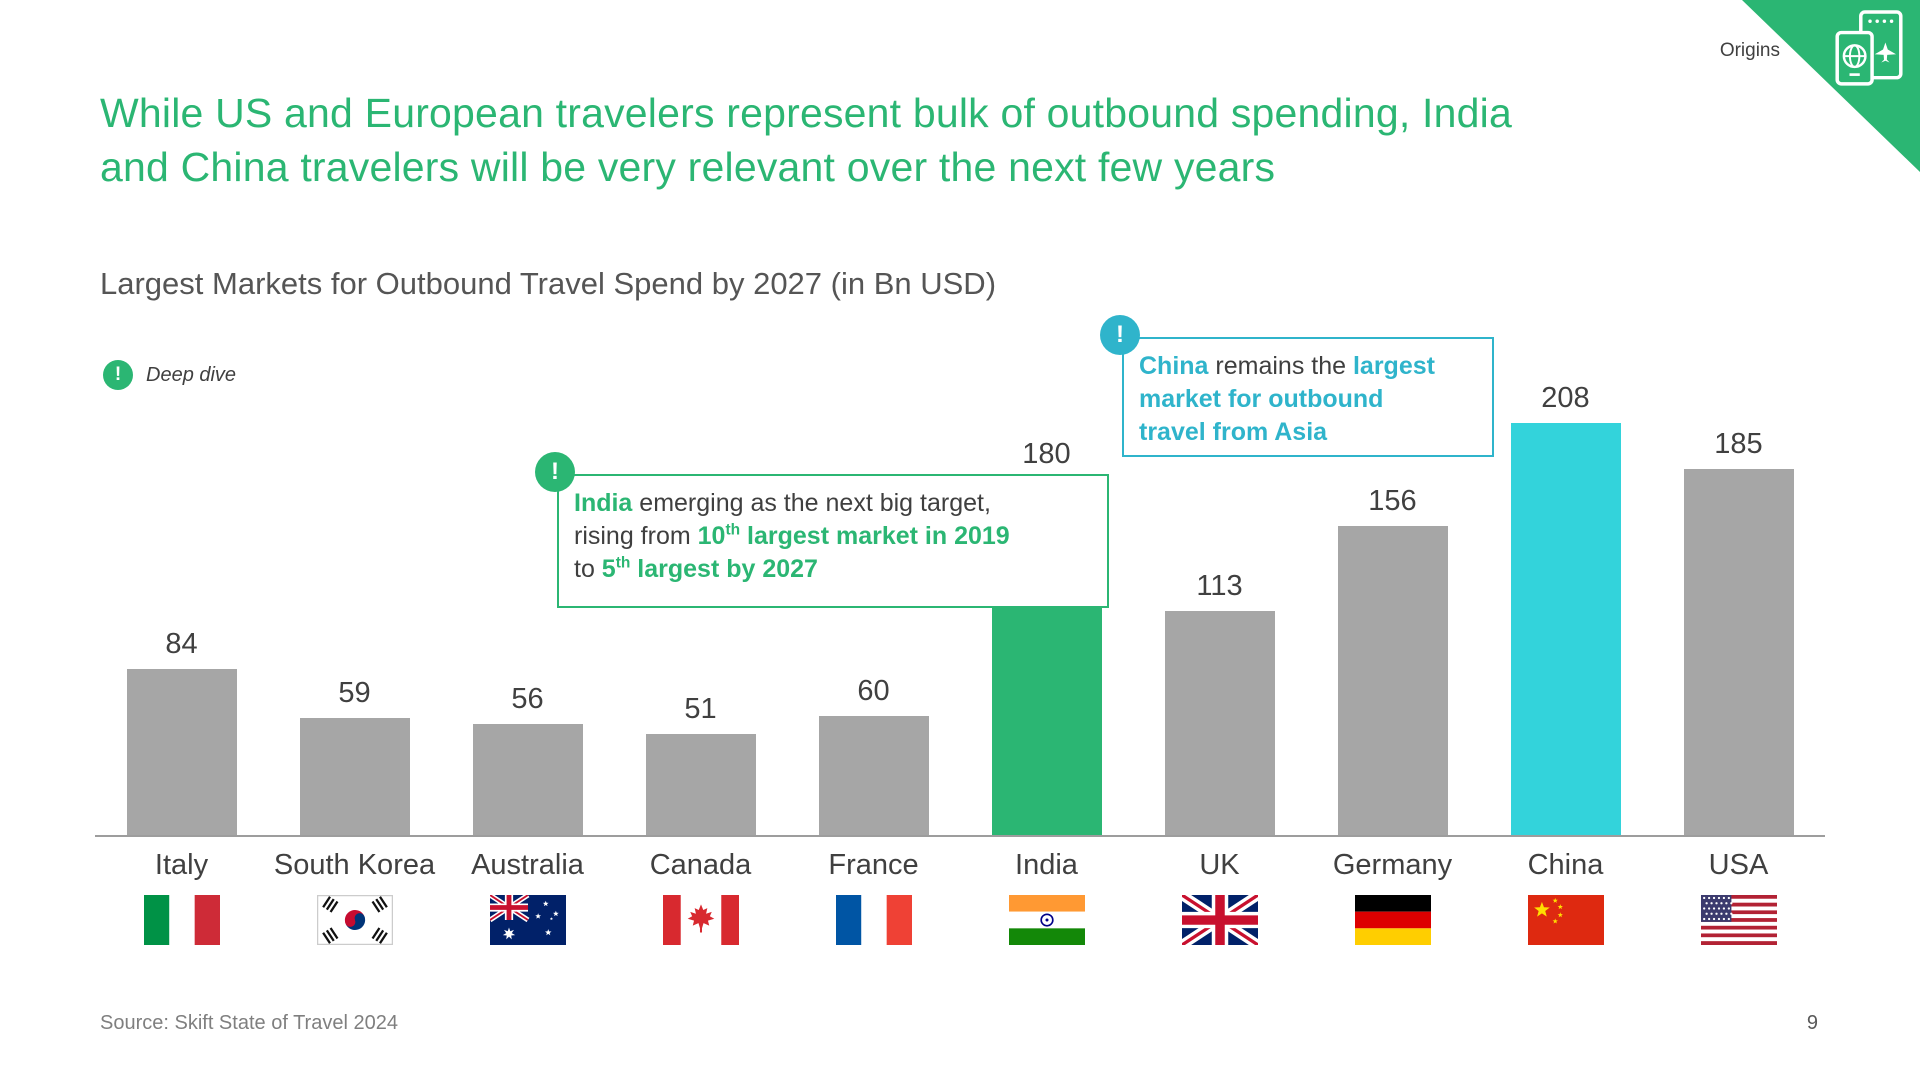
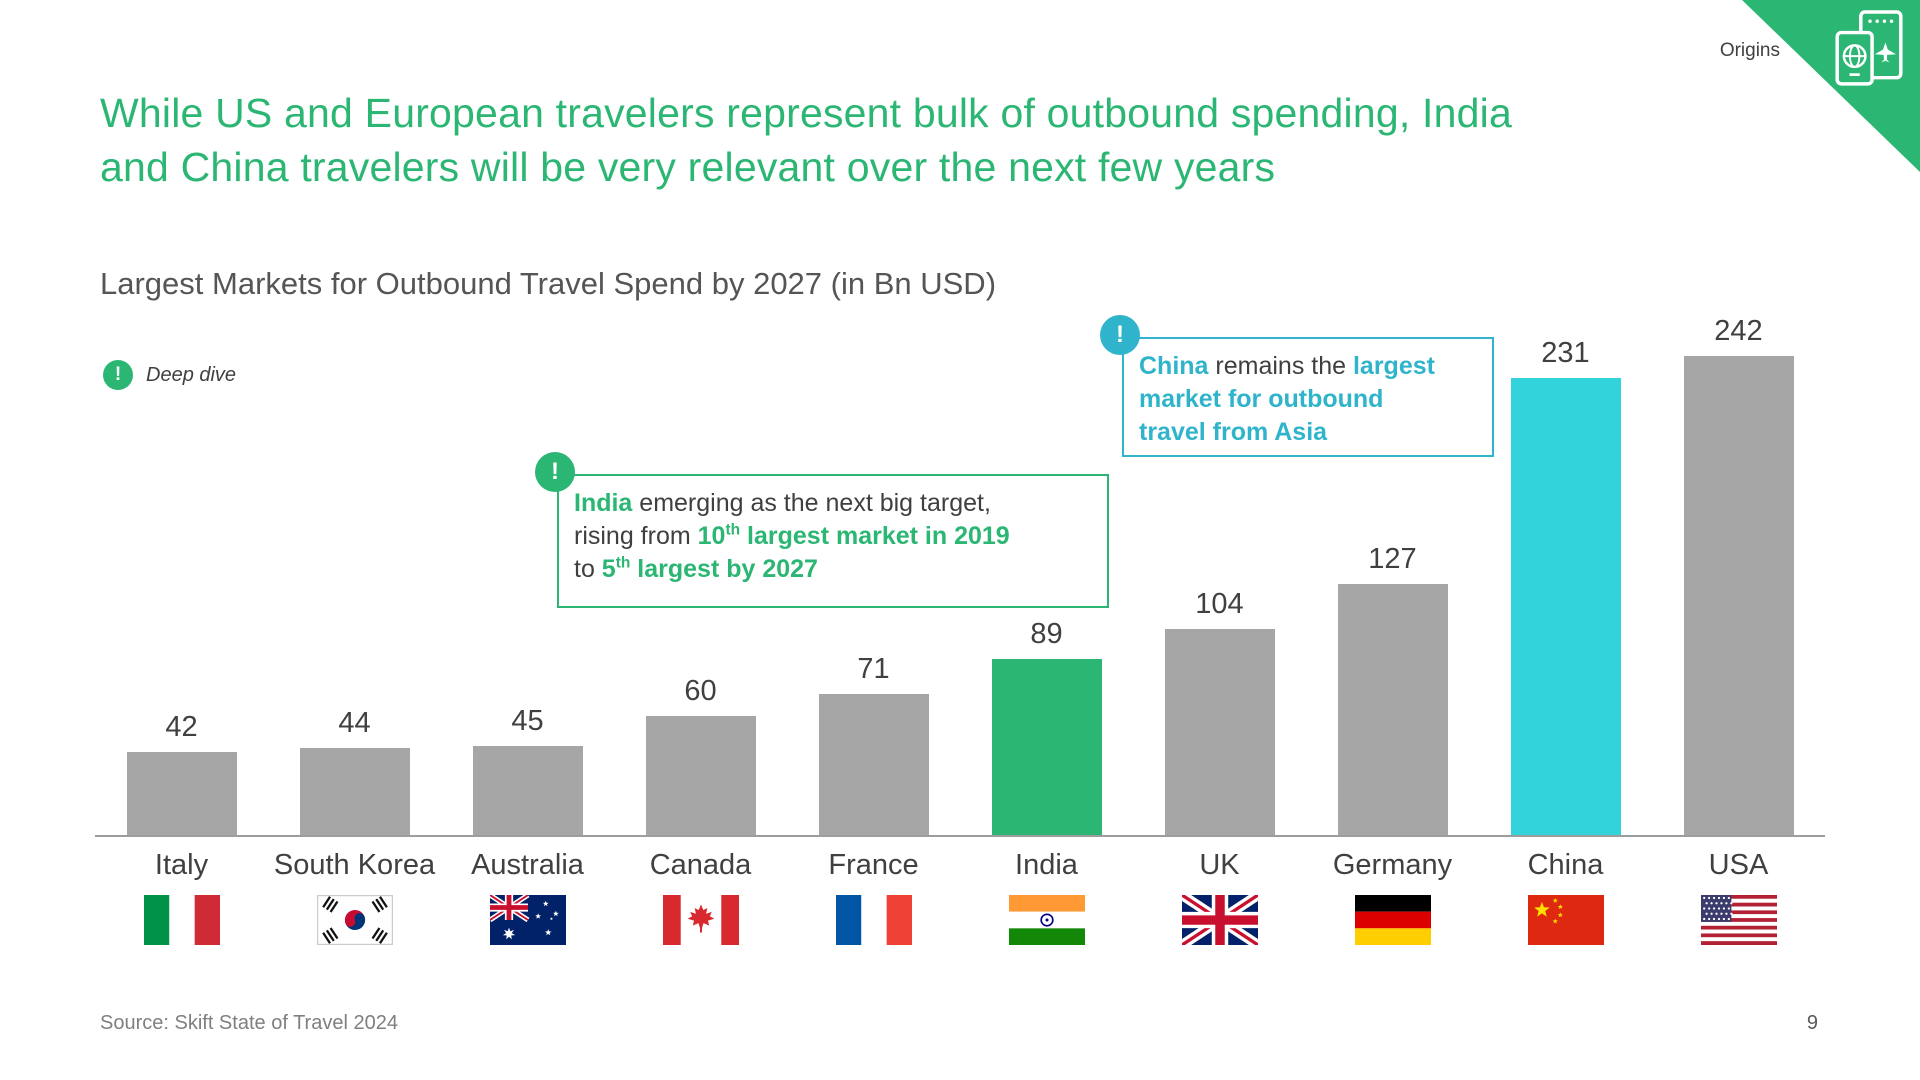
Italy: 84 -> 42
South Korea: 59 -> 44
Australia: 56 -> 45
Canada: 51 -> 60
France: 60 -> 71
India: 180 -> 89
UK: 113 -> 104
Germany: 156 -> 127
China: 208 -> 231
USA: 185 -> 242
